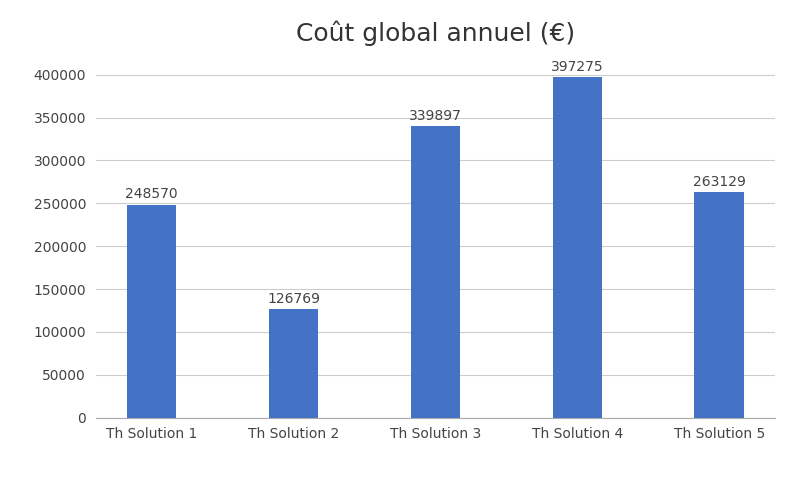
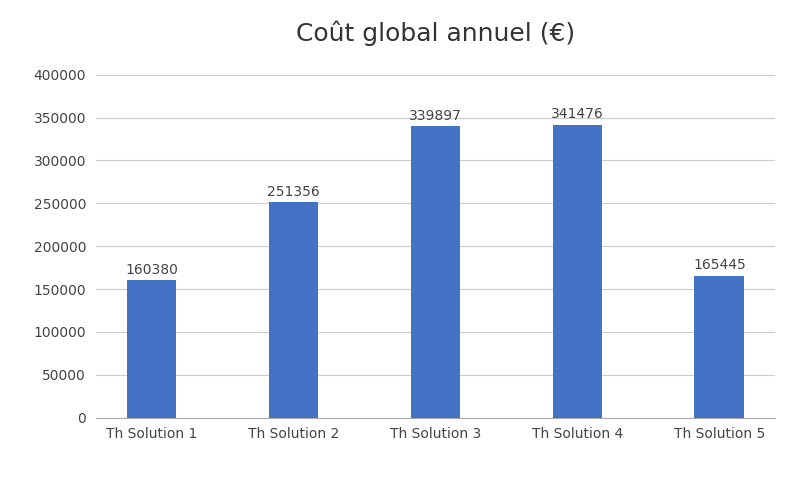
Th Solution 1: 248570 -> 160380
Th Solution 2: 126769 -> 251356
Th Solution 4: 397275 -> 341476
Th Solution 5: 263129 -> 165445
